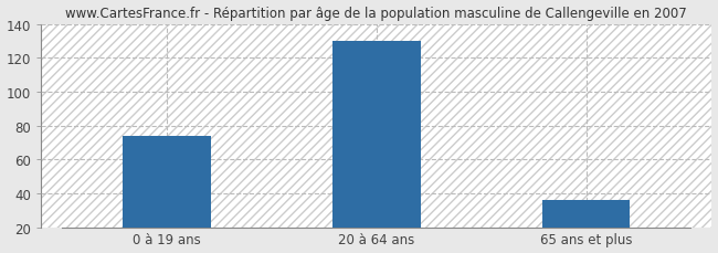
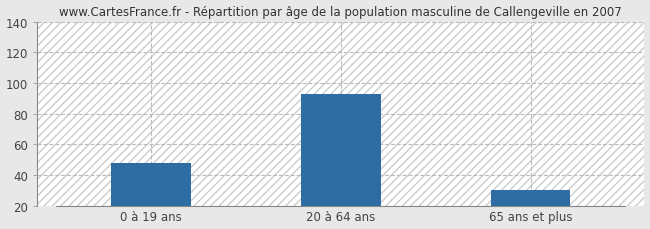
0 à 19 ans: 74 -> 48
20 à 64 ans: 130 -> 93
65 ans et plus: 36 -> 30
